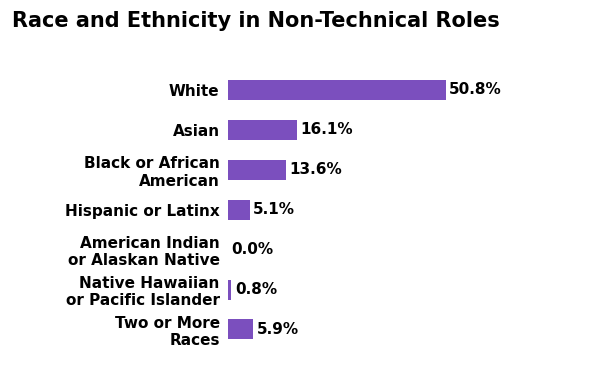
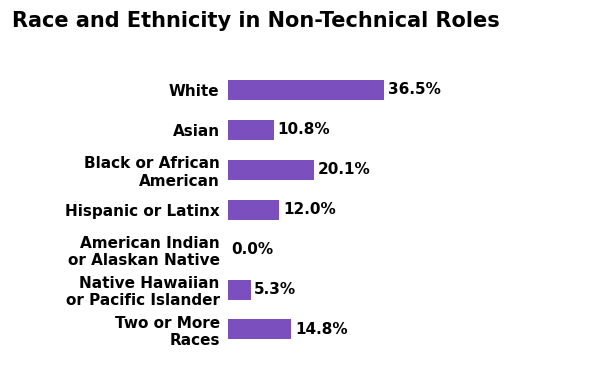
White: 50.8% -> 36.5%
Asian: 16.1% -> 10.8%
Black or African American: 13.6% -> 20.1%
Hispanic or Latinx: 5.1% -> 12.0%
Native Hawaiian or Pacific Islander: 0.8% -> 5.3%
Two or More Races: 5.9% -> 14.8%
